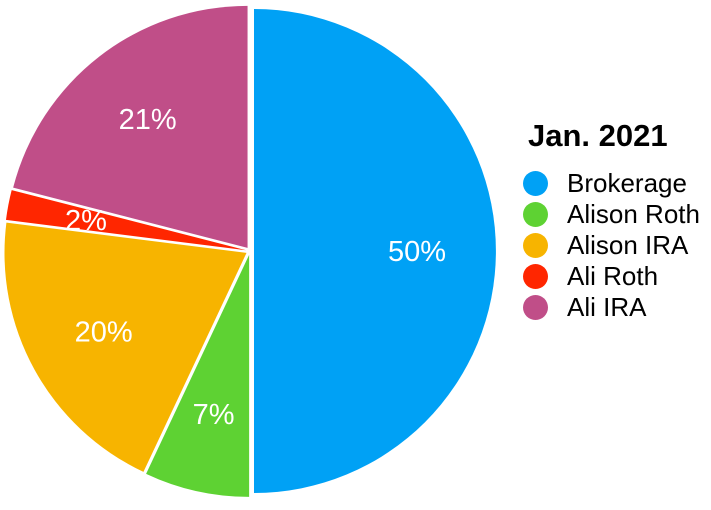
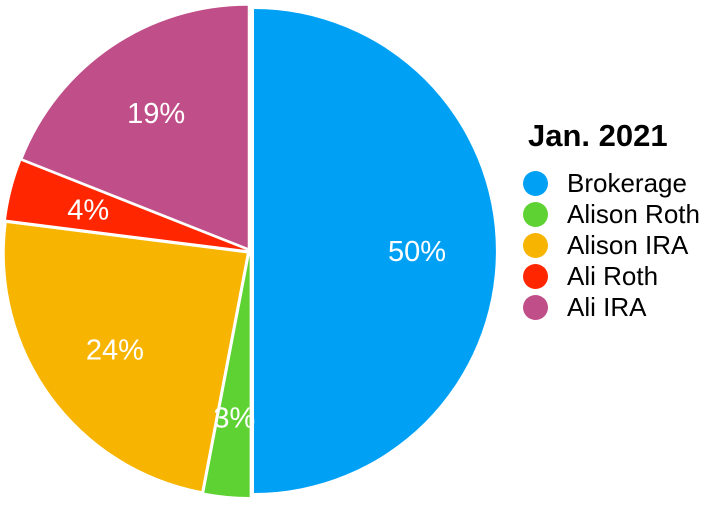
Alison Roth: 7% -> 3%
Alison IRA: 20% -> 24%
Ali Roth: 2% -> 4%
Ali IRA: 21% -> 19%
